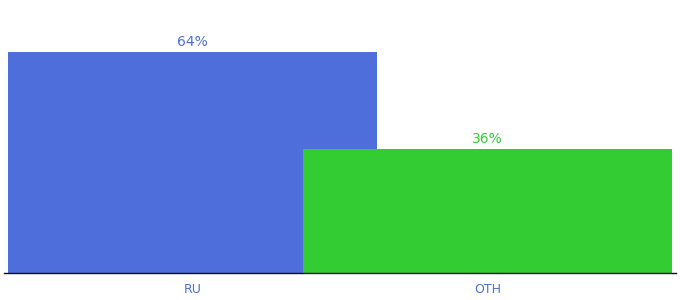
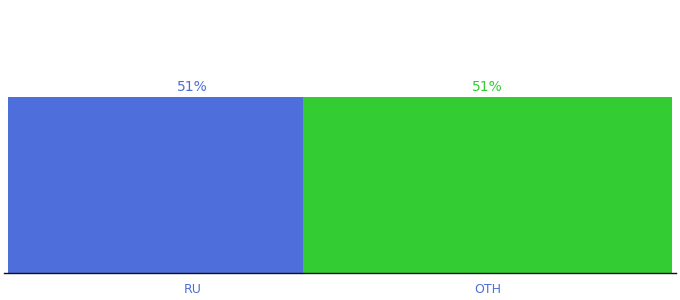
RU: 64% -> 51%
OTH: 36% -> 51%
